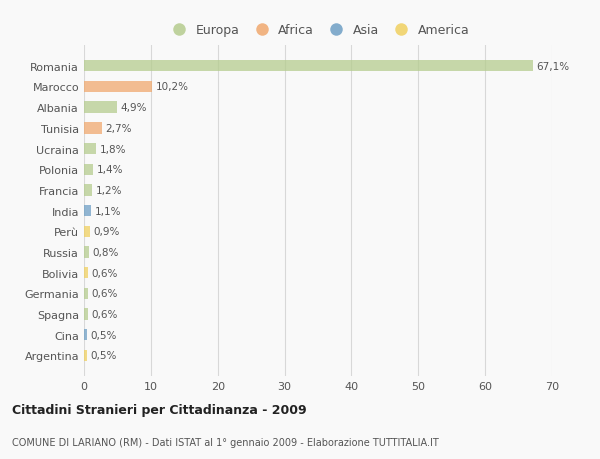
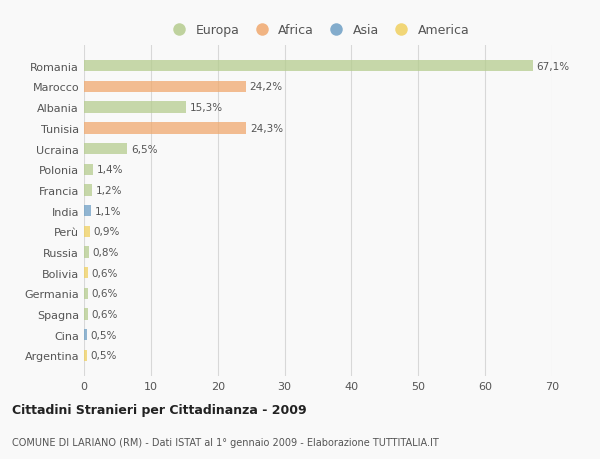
Marocco: 10,2% -> 24,2%
Albania: 4,9% -> 15,3%
Tunisia: 2,7% -> 24,3%
Ucraina: 1,8% -> 6,5%
